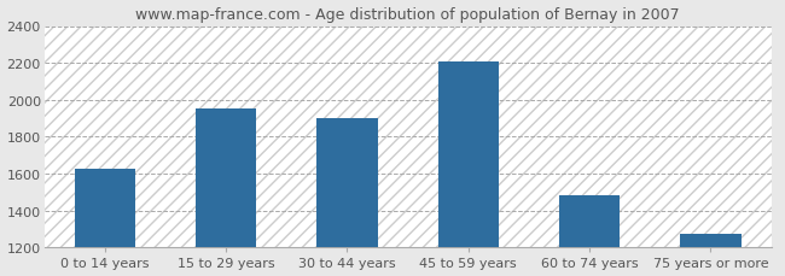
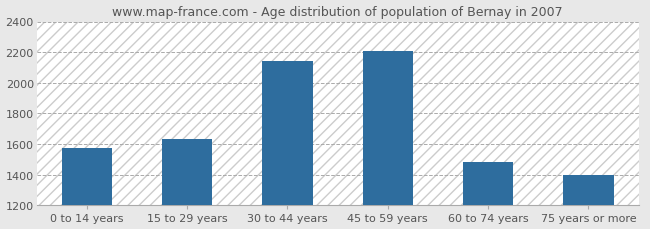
0 to 14 years: 1620 -> 1570
15 to 29 years: 1960 -> 1630
30 to 44 years: 1900 -> 2140
75 years or more: 1280 -> 1400
